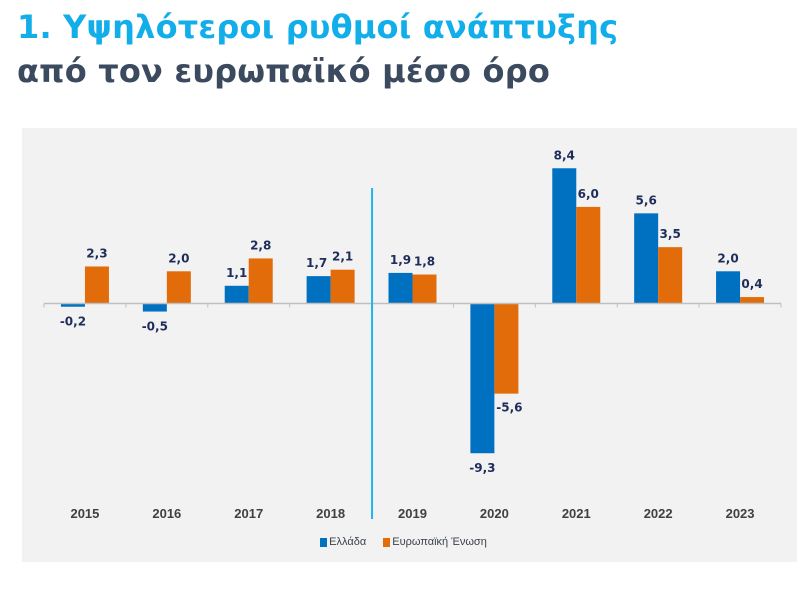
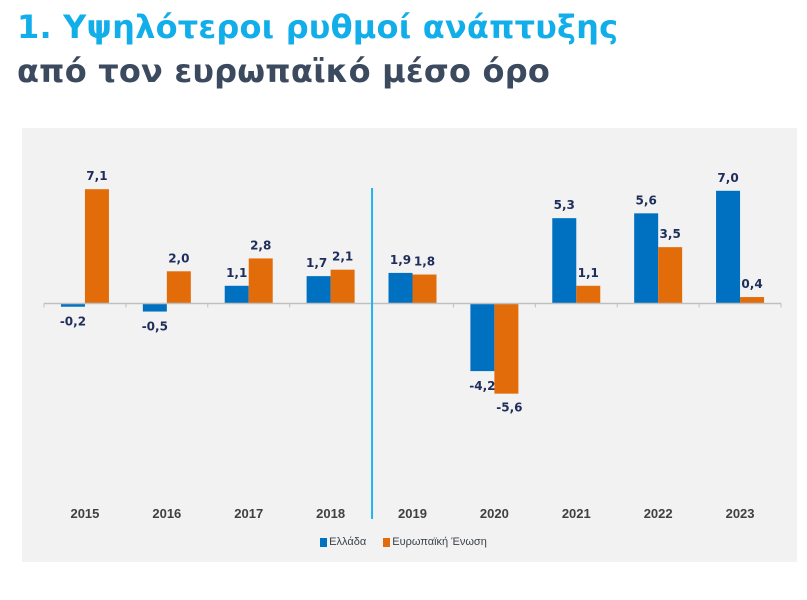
Ευρωπαϊκή Ένωση/2015: 2,3 -> 7,1
Ελλάδα/2020: -9,3 -> -4,2
Ελλάδα/2021: 8,4 -> 5,3
Ευρωπαϊκή Ένωση/2021: 6,0 -> 1,1
Ελλάδα/2023: 2,0 -> 7,0
